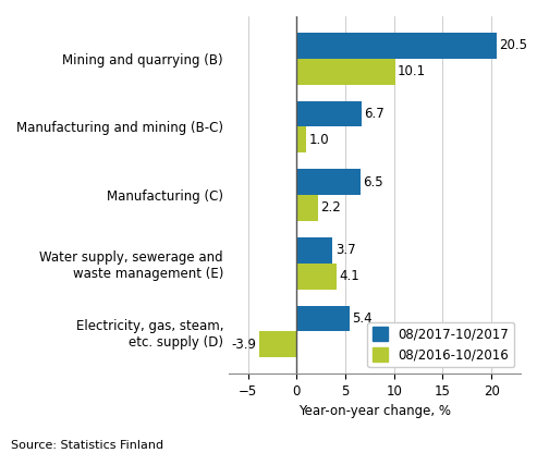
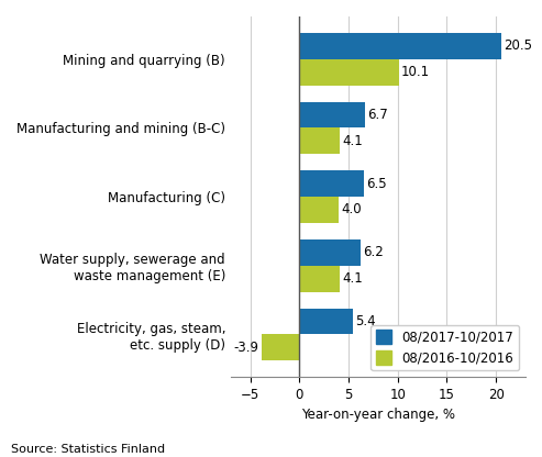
08/2016-10/2016/Manufacturing and mining (B-C): 1.0 -> 4.1
08/2016-10/2016/Manufacturing (C): 2.2 -> 4.0
08/2017-10/2017/Water supply, sewerage and waste management (E): 3.7 -> 6.2
